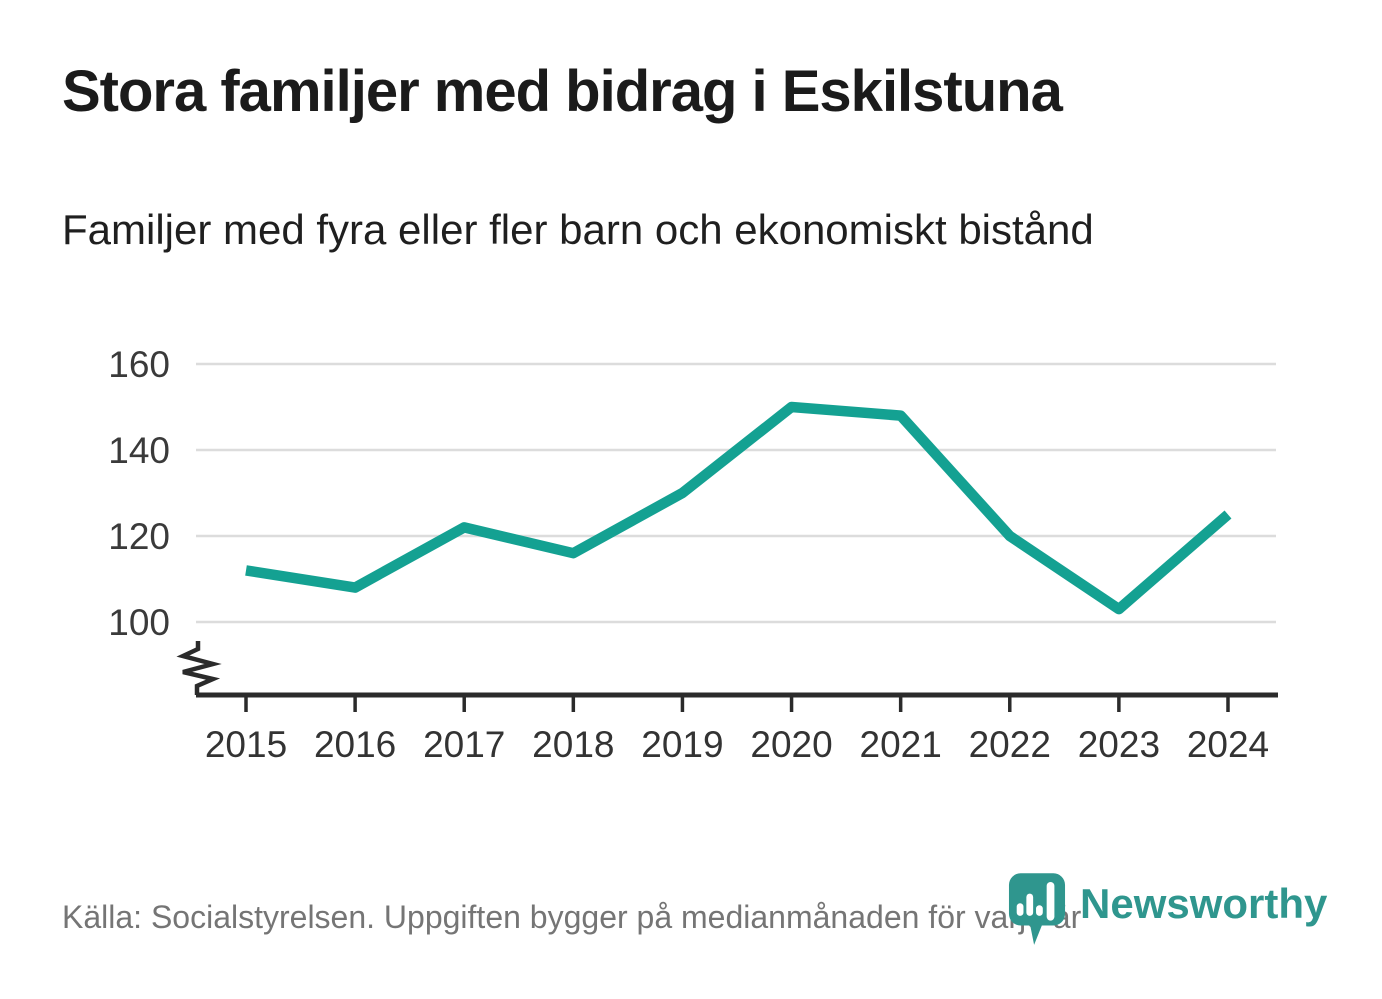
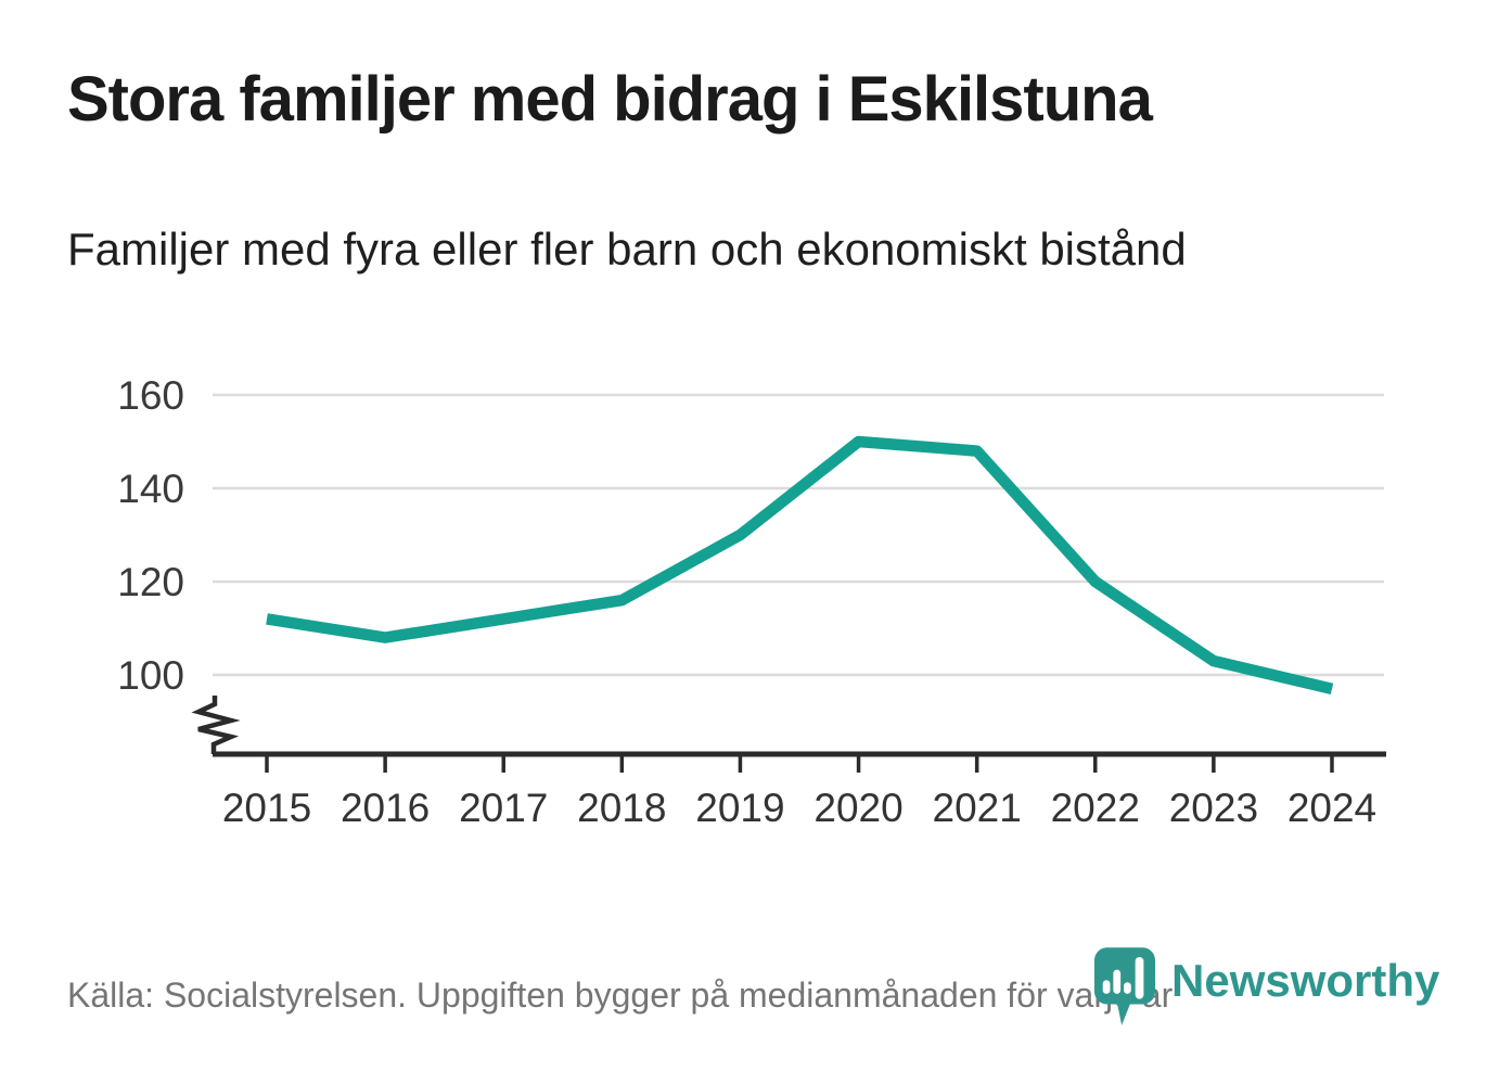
2017: 122 -> 112
2024: 125 -> 97
